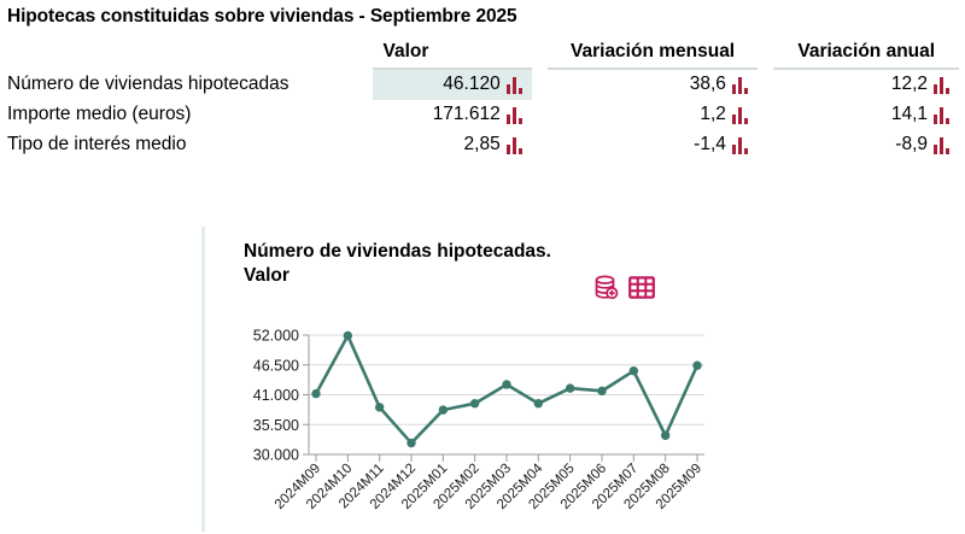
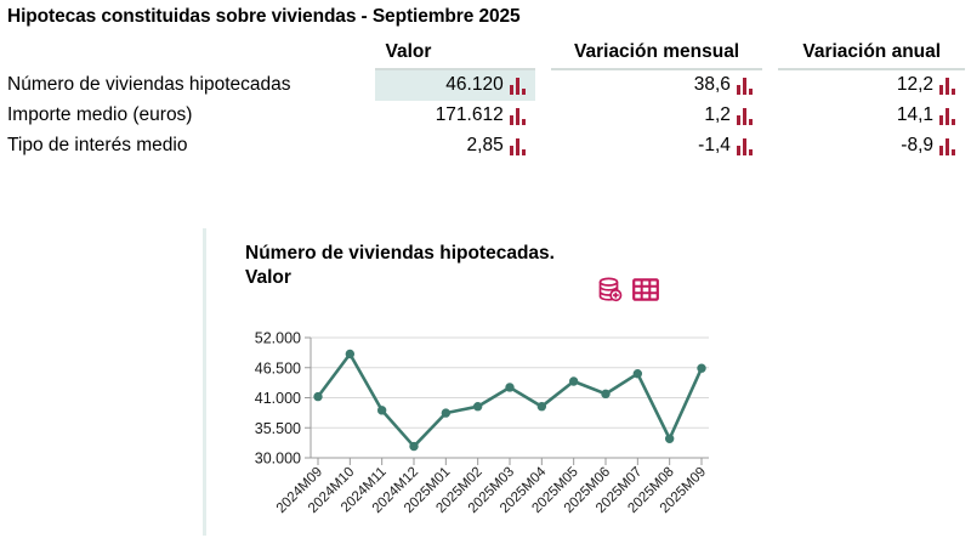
2024M10: 52000 -> 49000
2025M05: 42000 -> 44000
